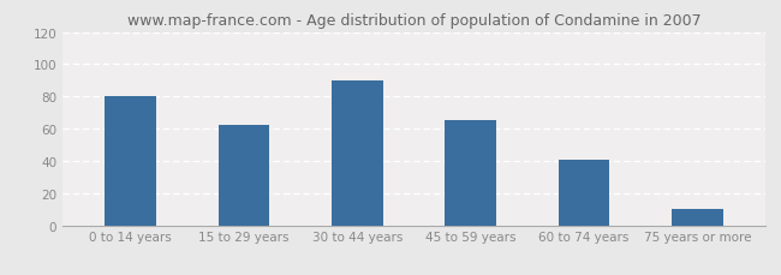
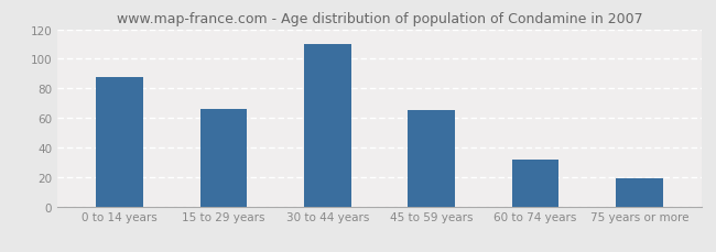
0 to 14 years: 80 -> 88
15 to 29 years: 62 -> 66
30 to 44 years: 90 -> 110
60 to 74 years: 41 -> 32
75 years or more: 10 -> 19
